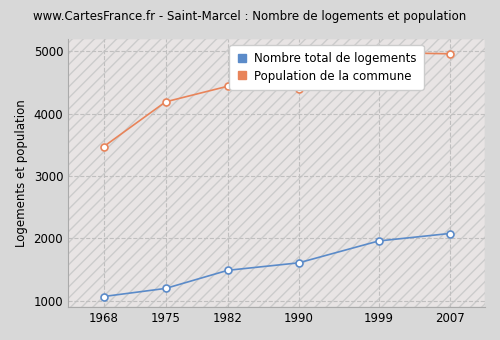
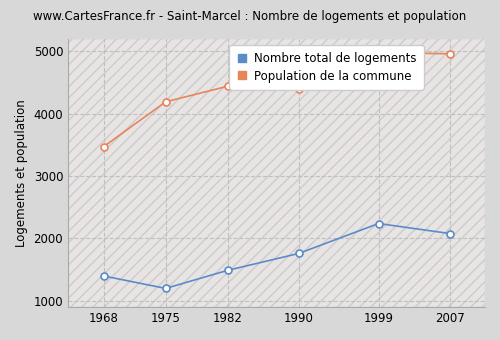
Nombre total de logements/1968: 1070 -> 1400
Nombre total de logements/1990: 1610 -> 1760
Nombre total de logements/1999: 1960 -> 2240
